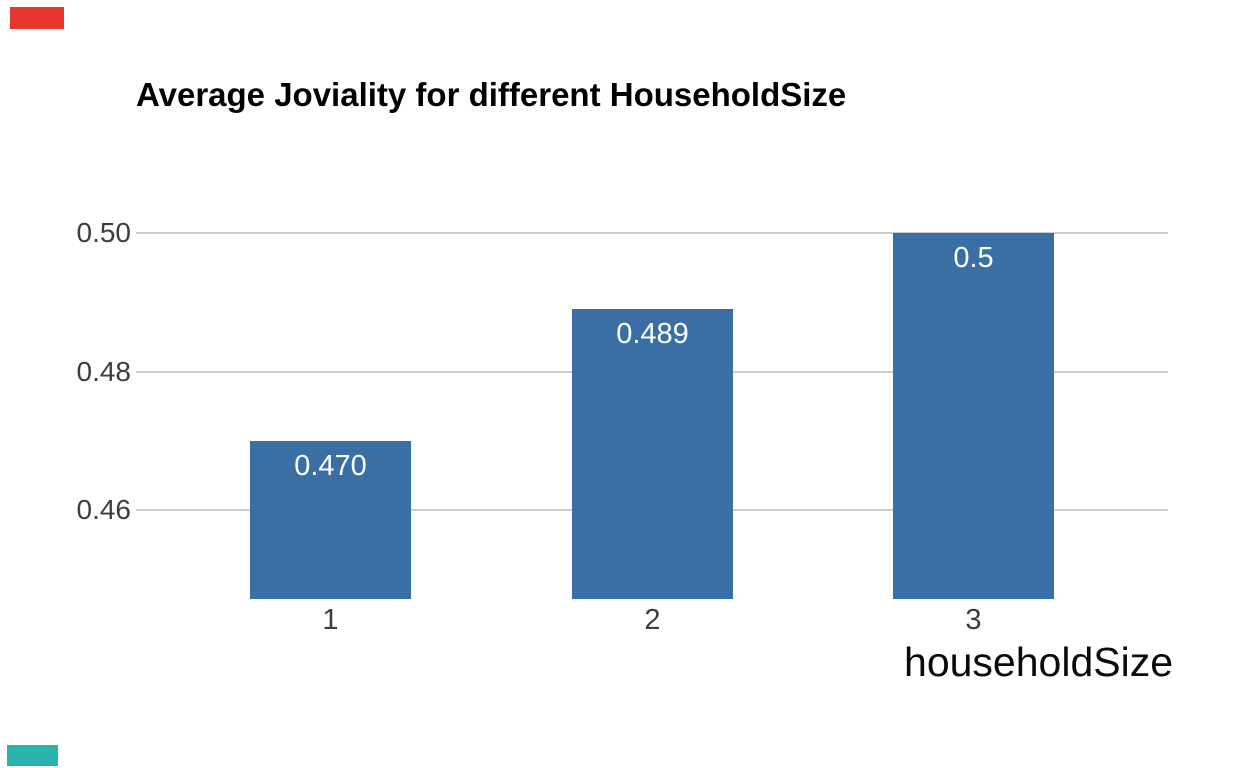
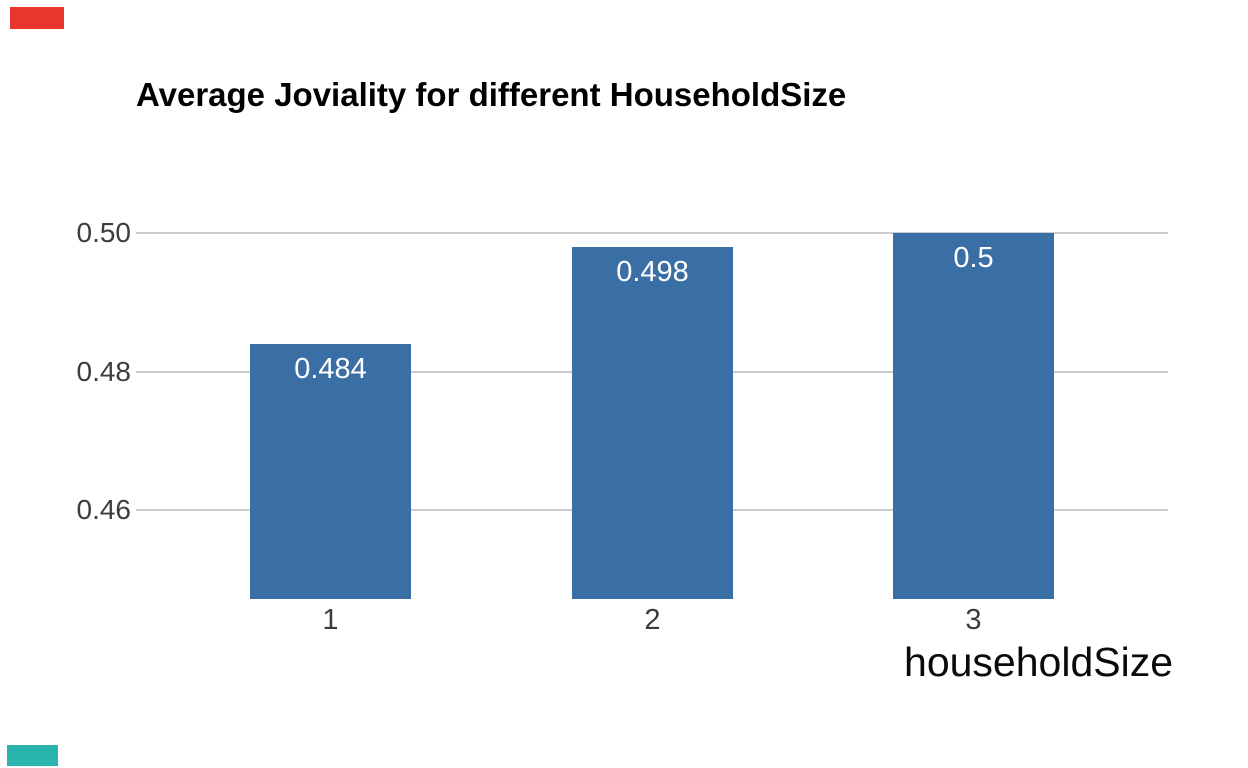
1: 0.470 -> 0.484
2: 0.489 -> 0.498
